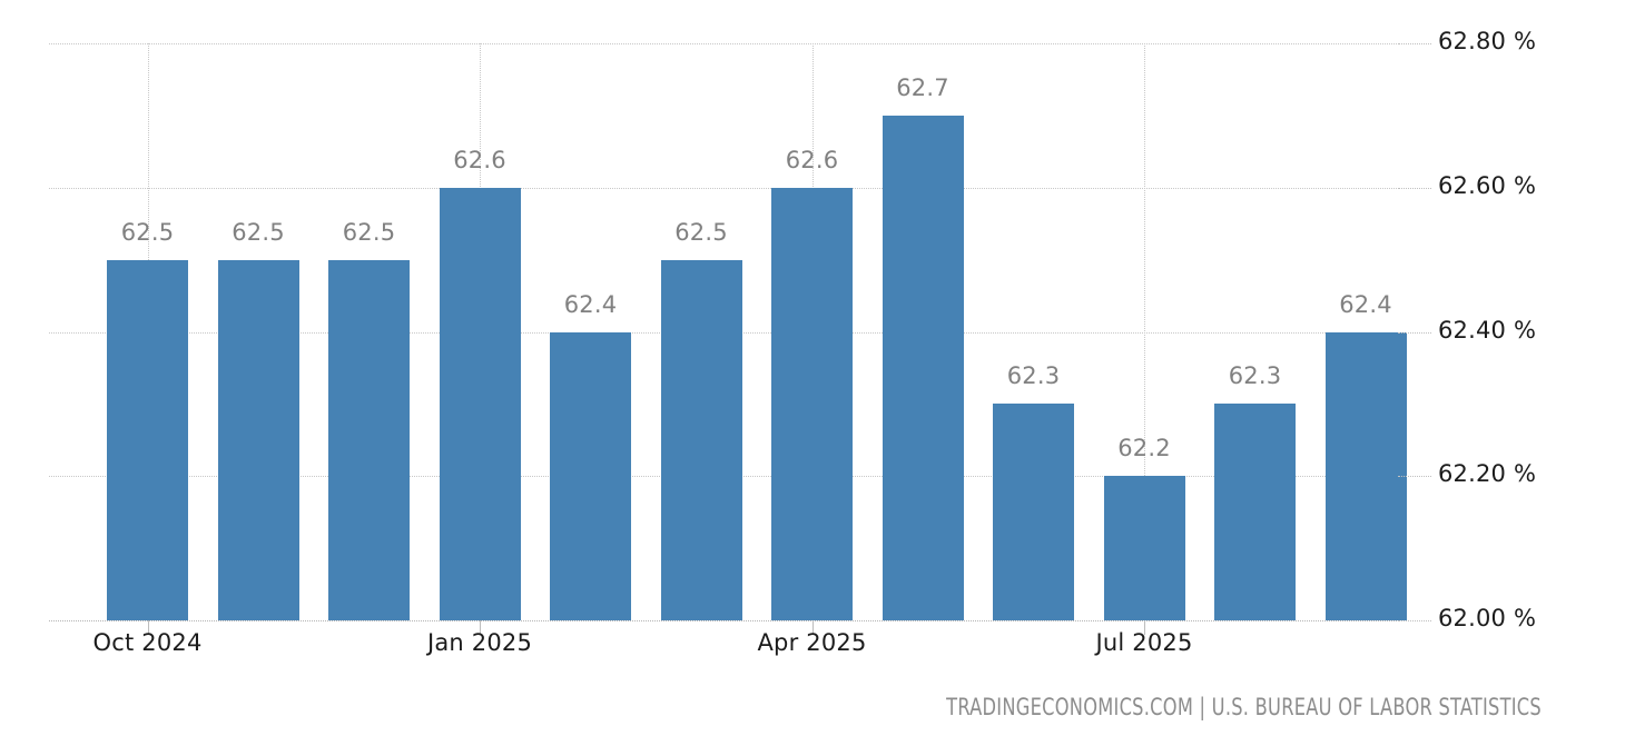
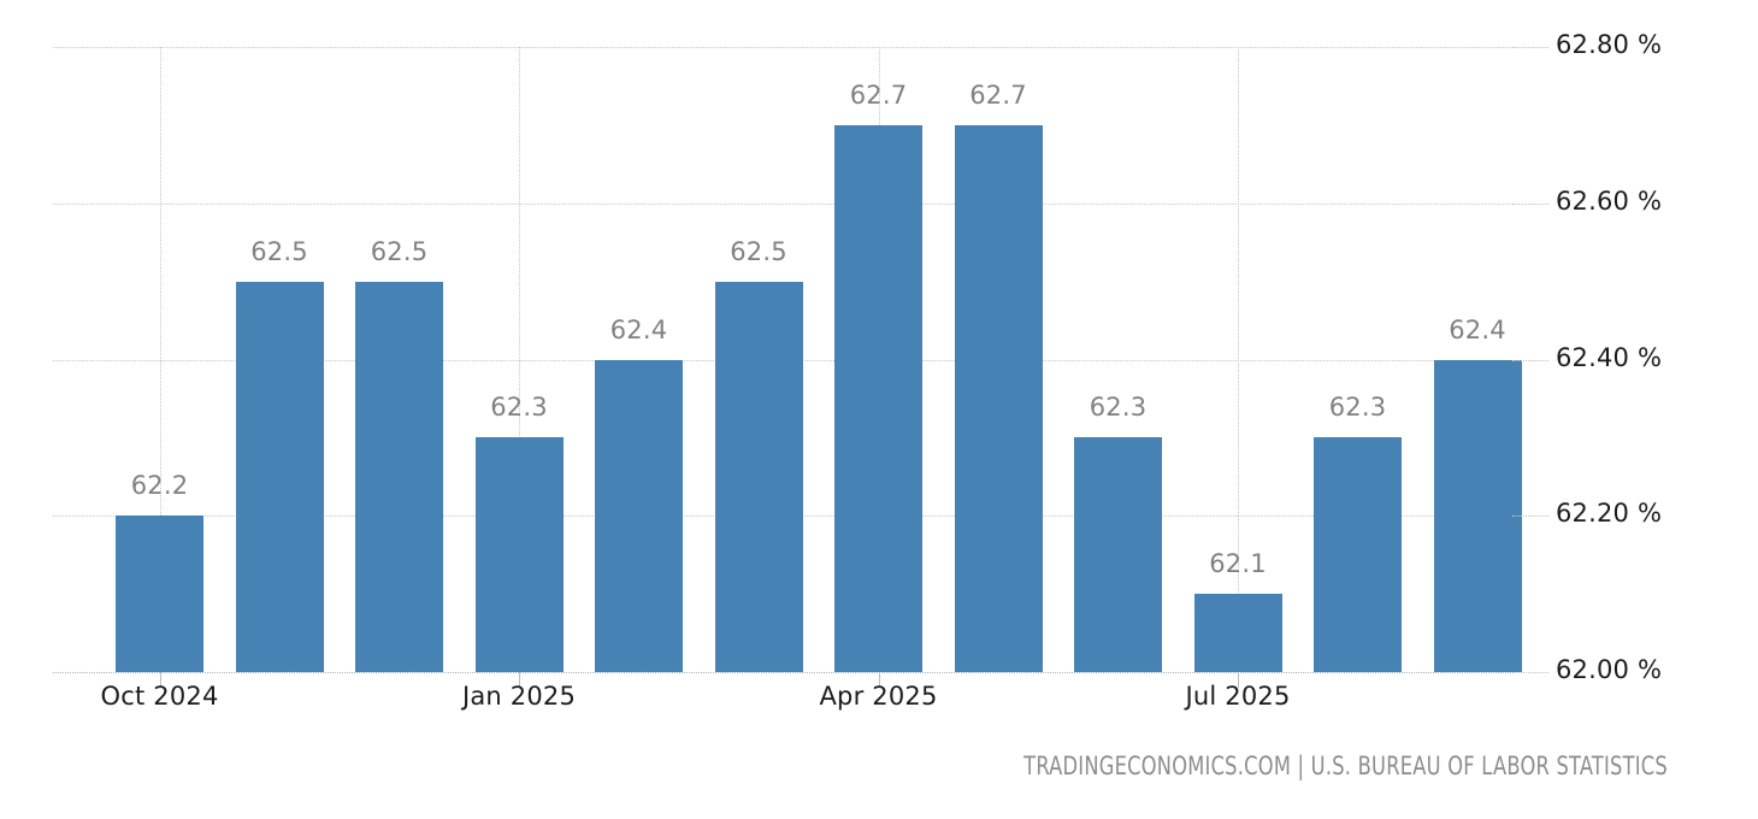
Oct 2024: 62.5 -> 62.2
Jan 2025: 62.6 -> 62.3
Apr 2025: 62.6 -> 62.7
Jul 2025: 62.2 -> 62.1
